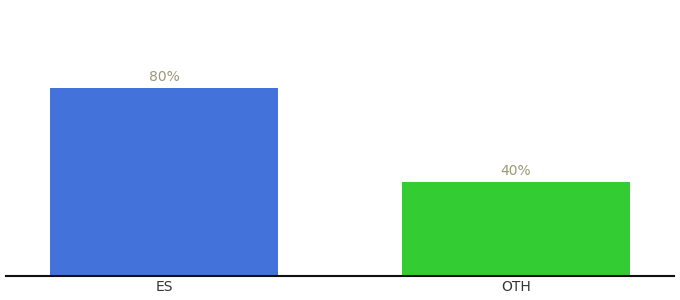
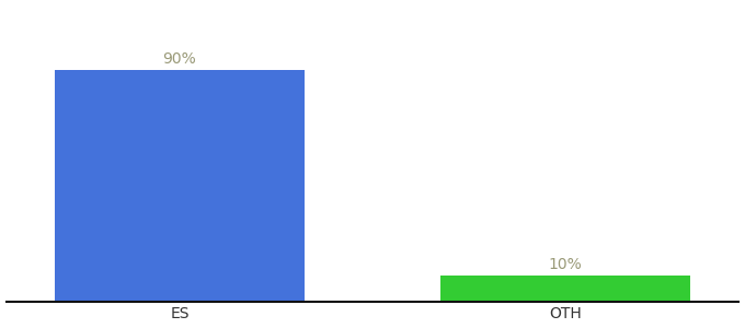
ES: 80% -> 90%
OTH: 40% -> 10%
